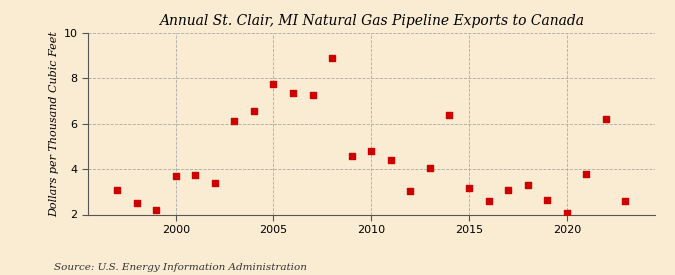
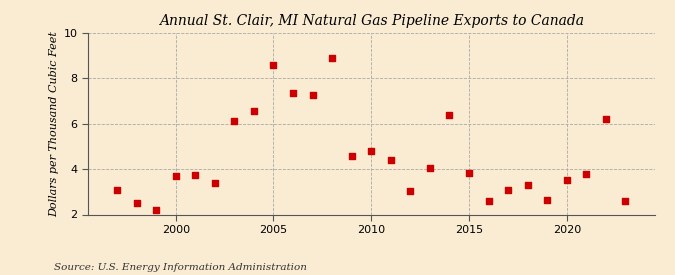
2005: 7.75 -> 8.60
2015: 3.15 -> 3.85
2020: 2.05 -> 3.50
